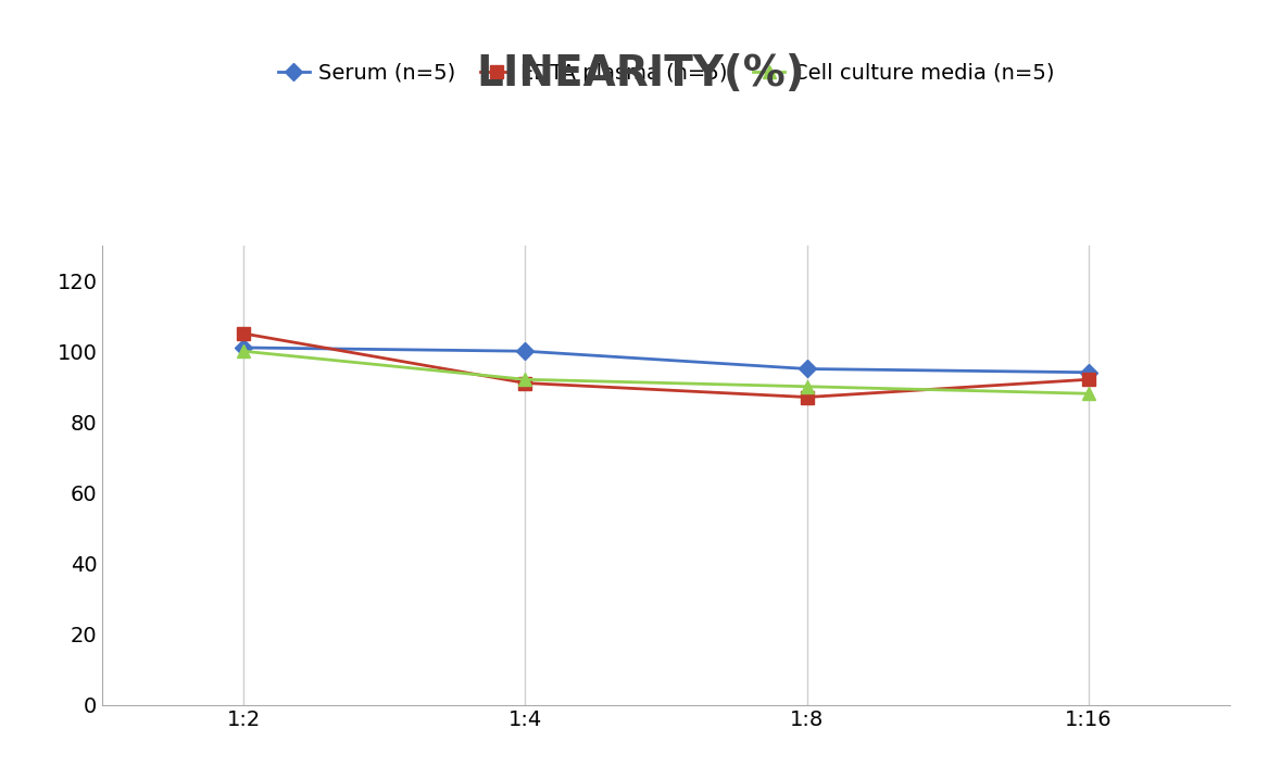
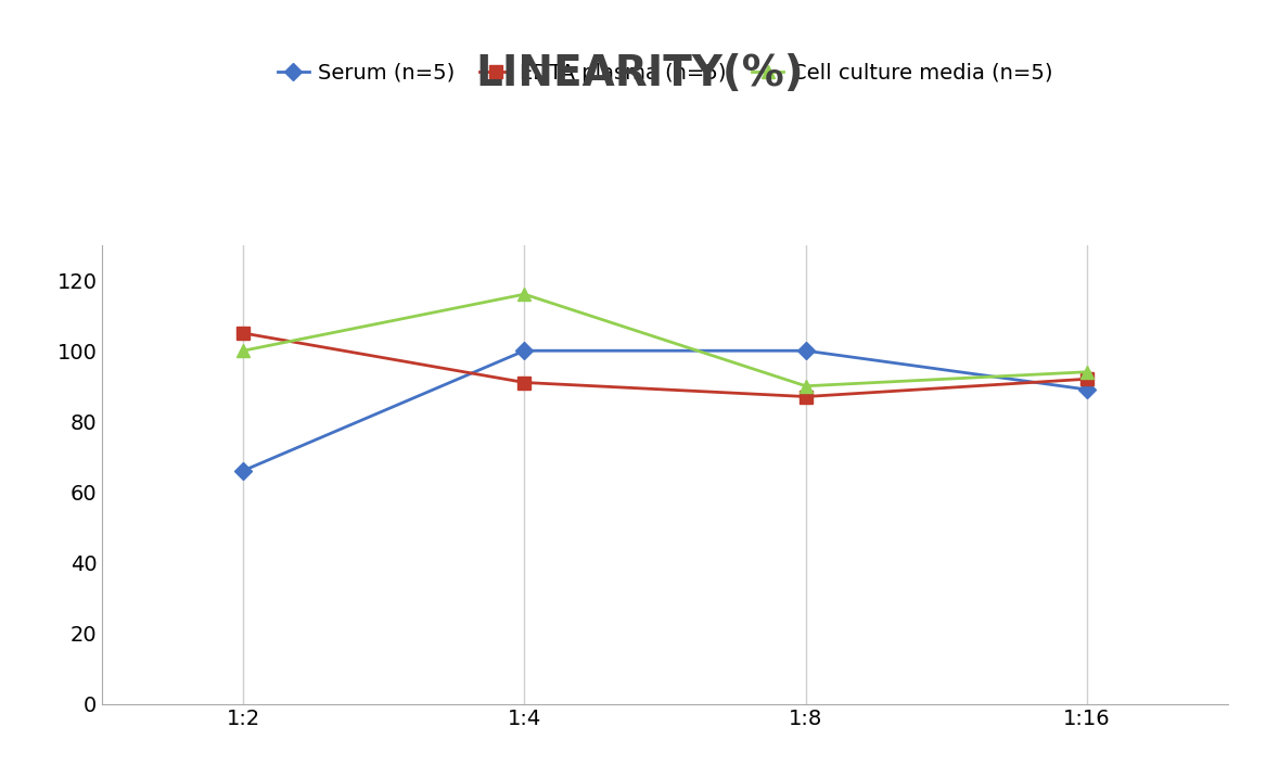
Serum (n=5)/1:2: 101 -> 66
Cell culture media (n=5)/1:4: 92 -> 116
Serum (n=5)/1:8: 95 -> 100
Serum (n=5)/1:16: 94 -> 89
Cell culture media (n=5)/1:16: 88 -> 94
